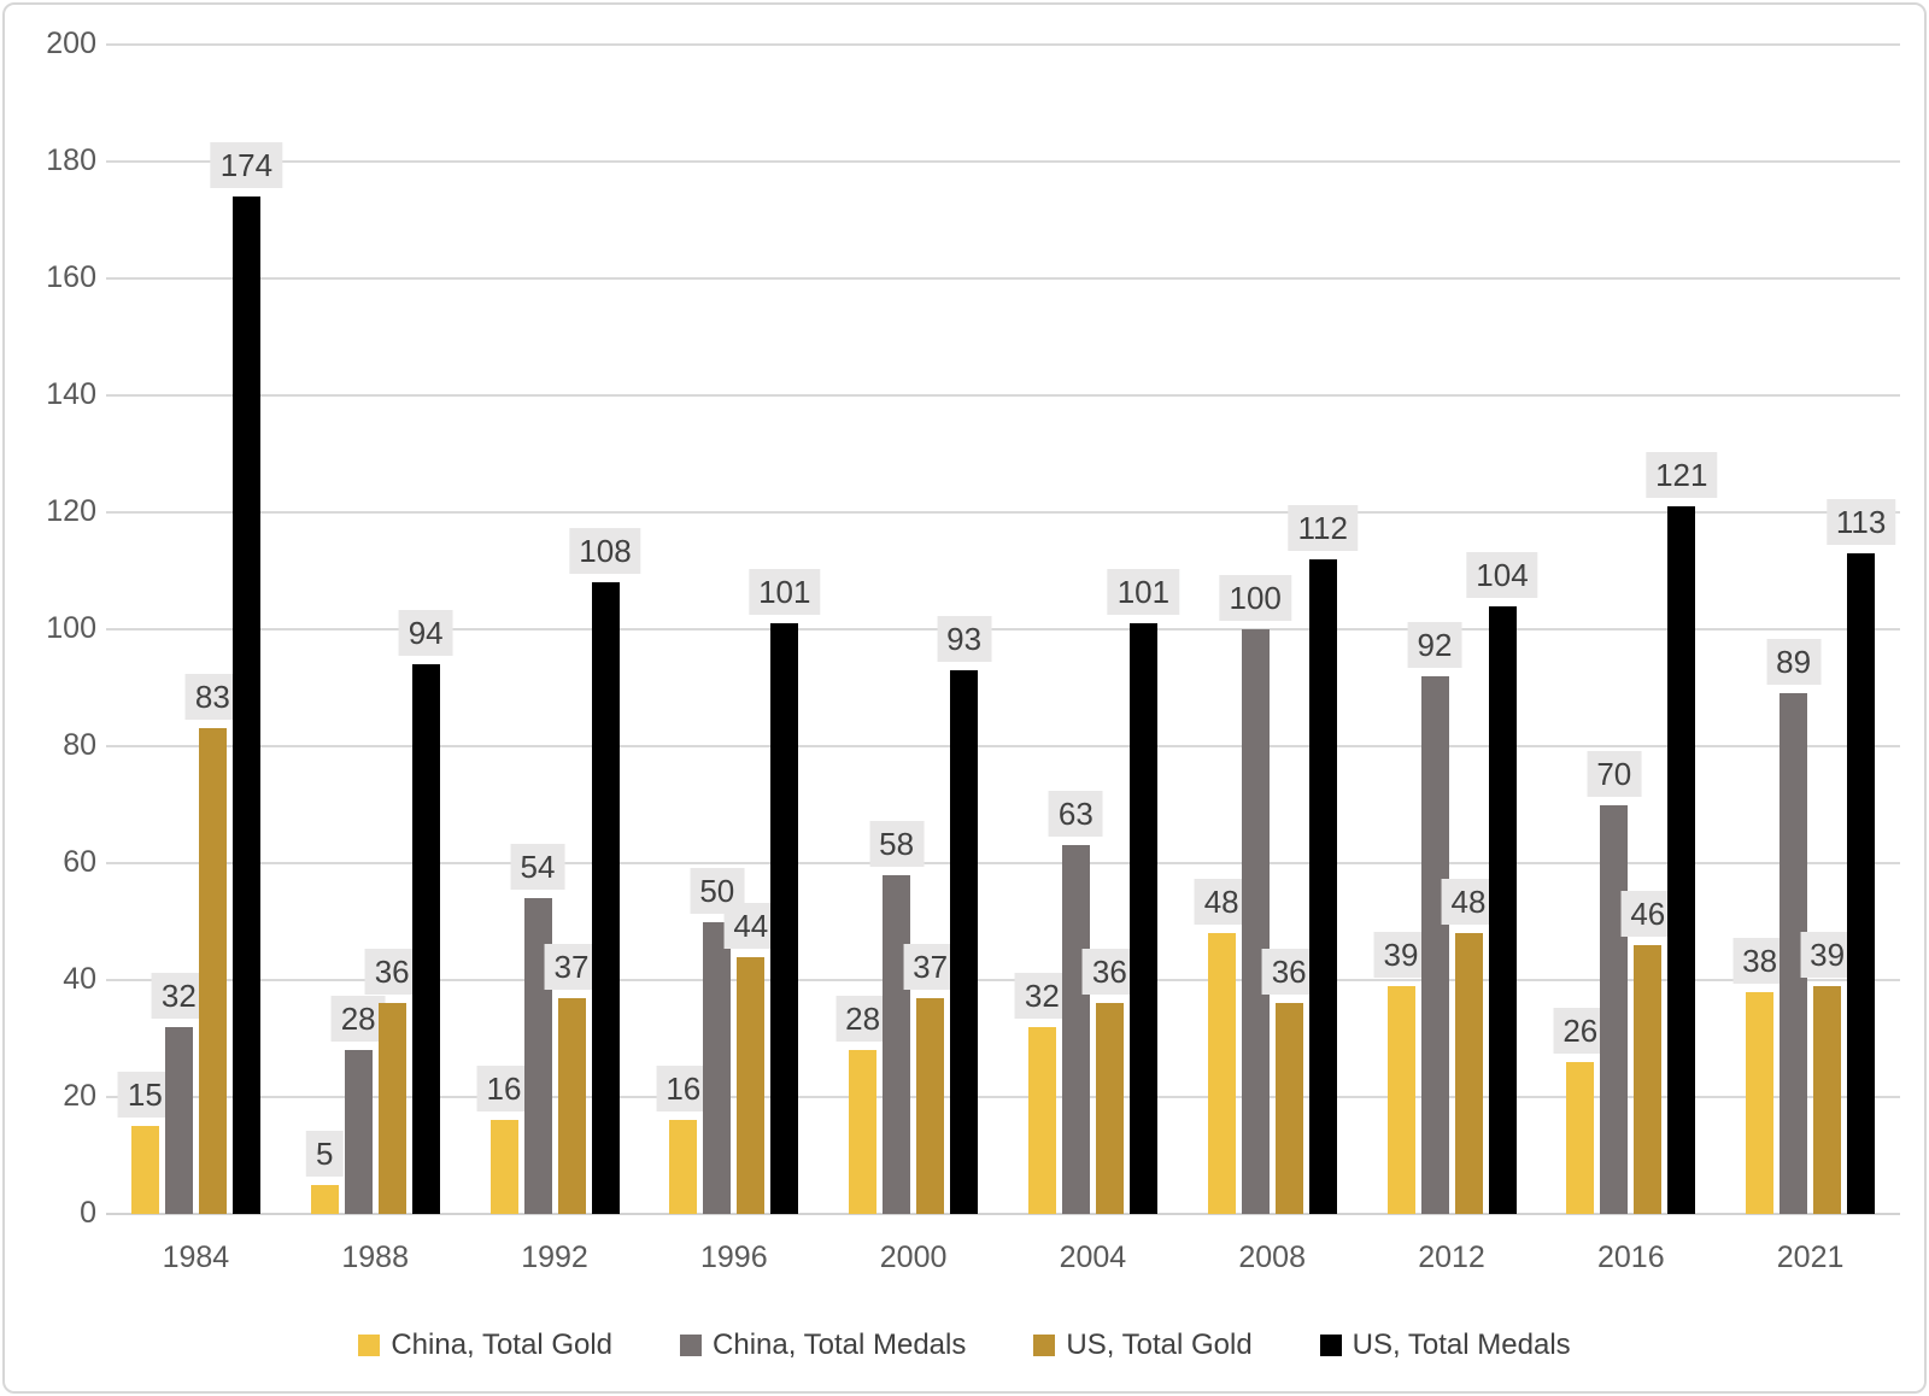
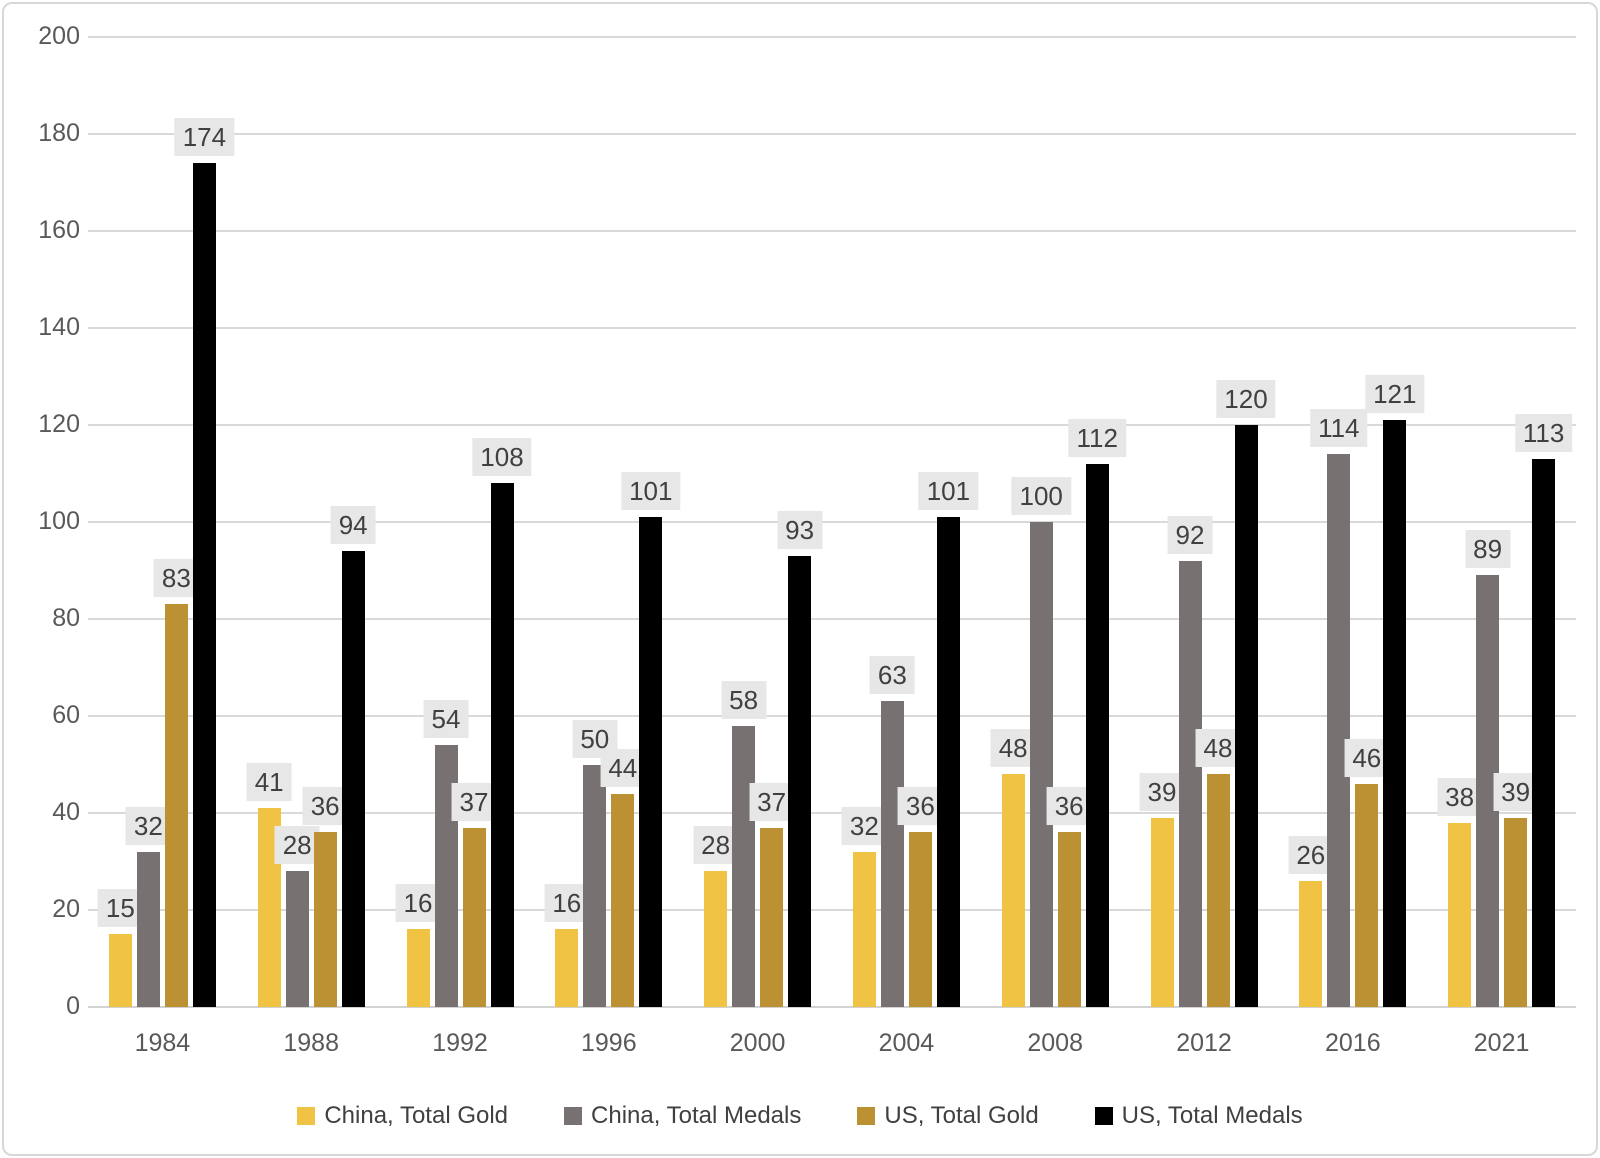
China, Total Gold/1988: 5 -> 41
US, Total Medals/2012: 104 -> 120
China, Total Medals/2016: 70 -> 114
